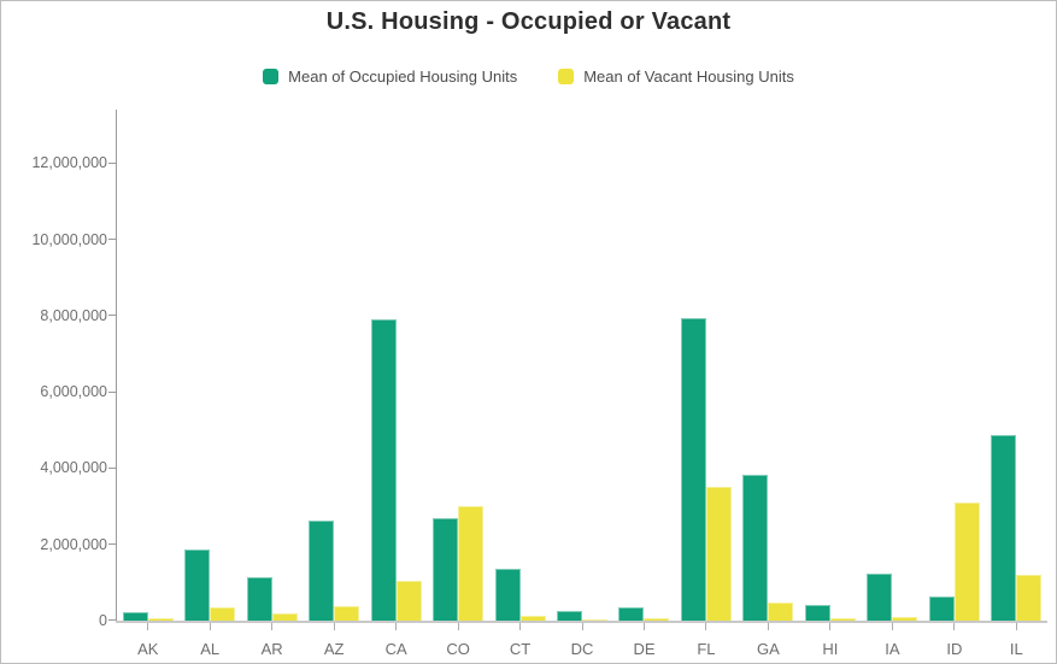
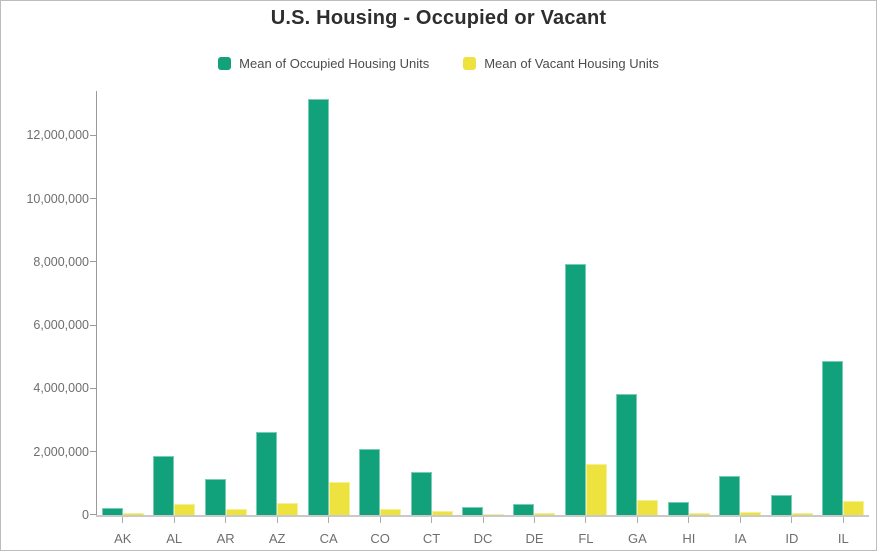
Mean of Occupied Housing Units/CA: 7900000 -> 13200000
Mean of Occupied Housing Units/CO: 2700000 -> 2100000
Mean of Vacant Housing Units/CO: 3000000 -> 200000
Mean of Vacant Housing Units/FL: 3500000 -> 1600000
Mean of Vacant Housing Units/ID: 3100000 -> 100000
Mean of Vacant Housing Units/IL: 1200000 -> 400000
